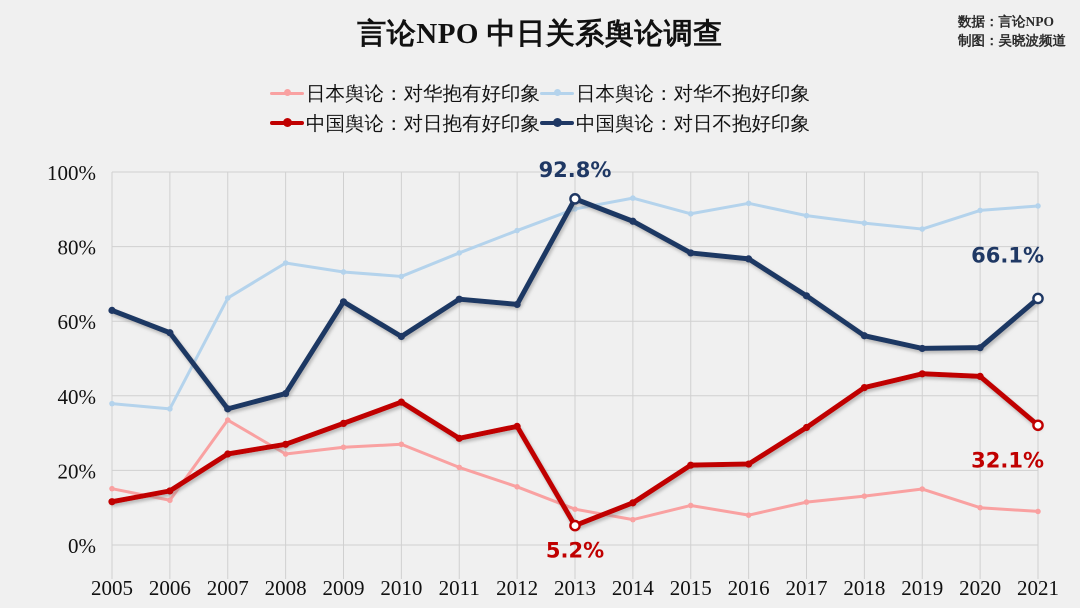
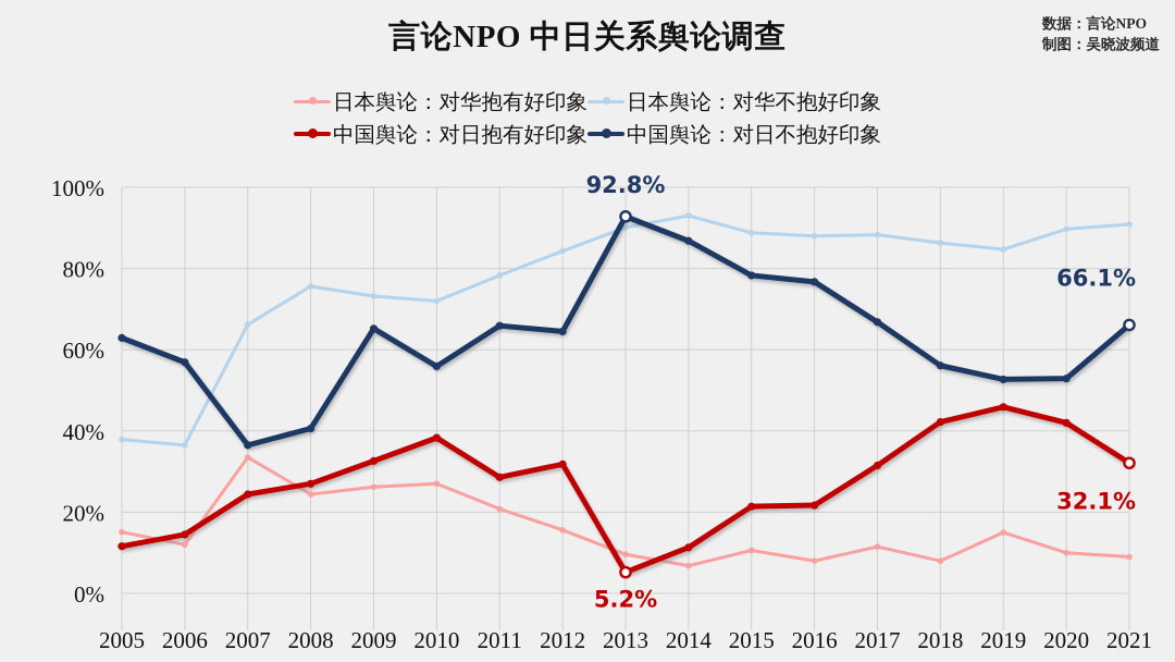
日本舆论：对华不抱好印象/2016: 92% -> 88%
日本舆论：对华抱有好印象/2018: 13% -> 8%
中国舆论：对日抱有好印象/2020: 45% -> 42%
